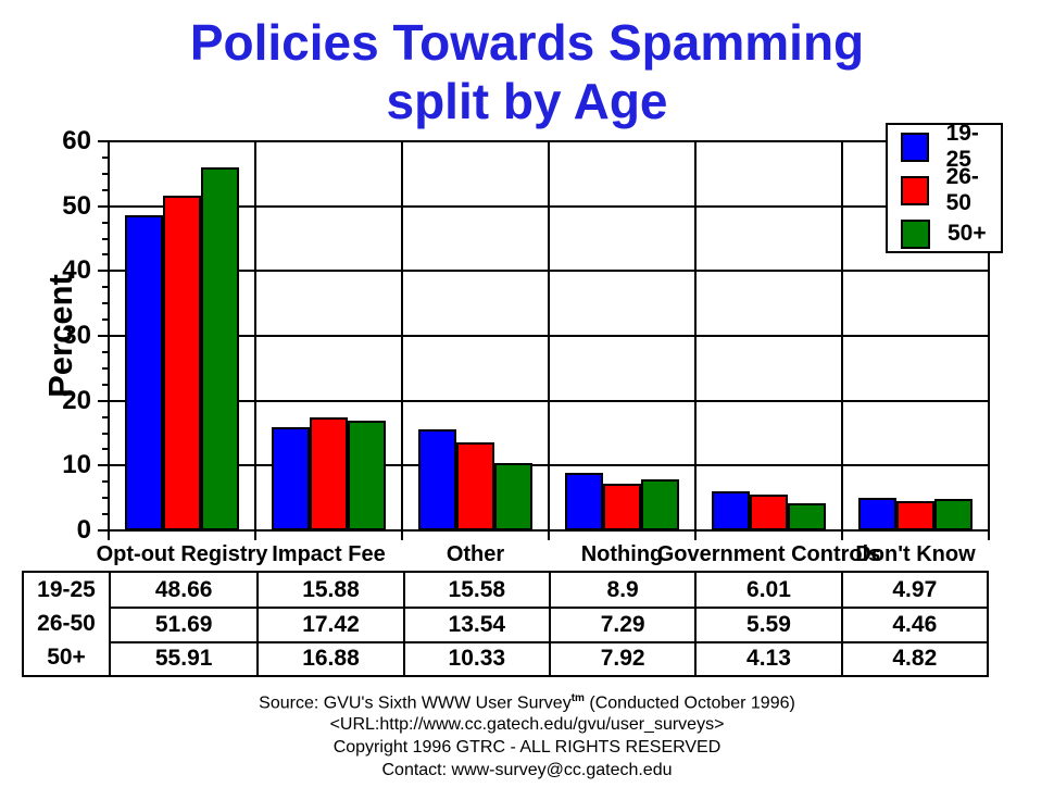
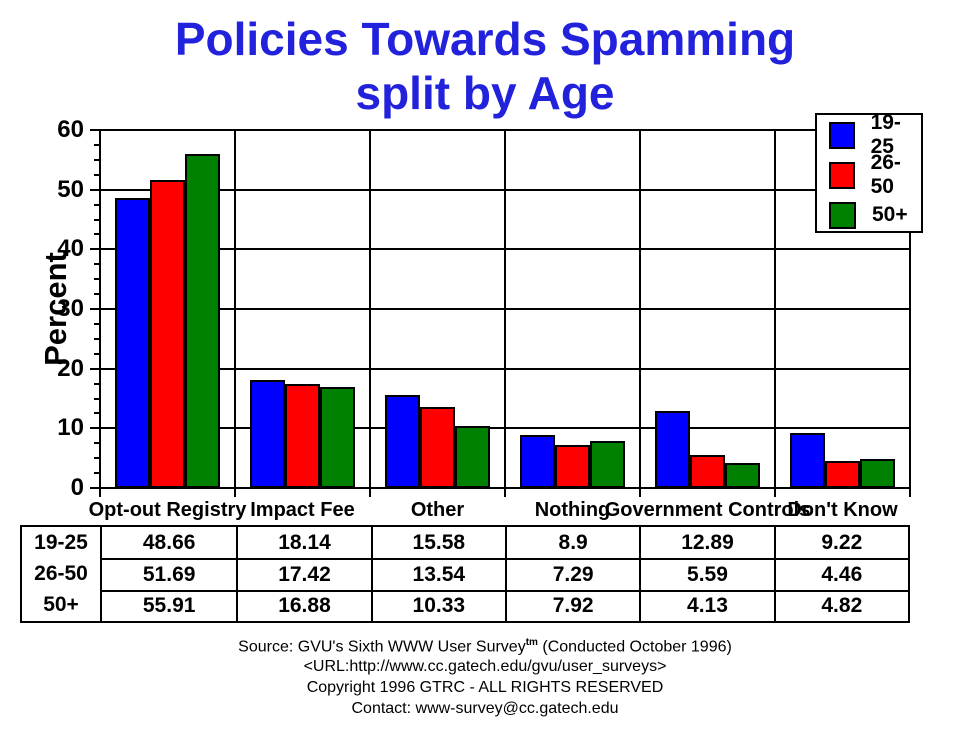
19-25/Impact Fee: 15.88 -> 18.14
19-25/Government Controls: 6.01 -> 12.89
19-25/Don't Know: 4.97 -> 9.22
